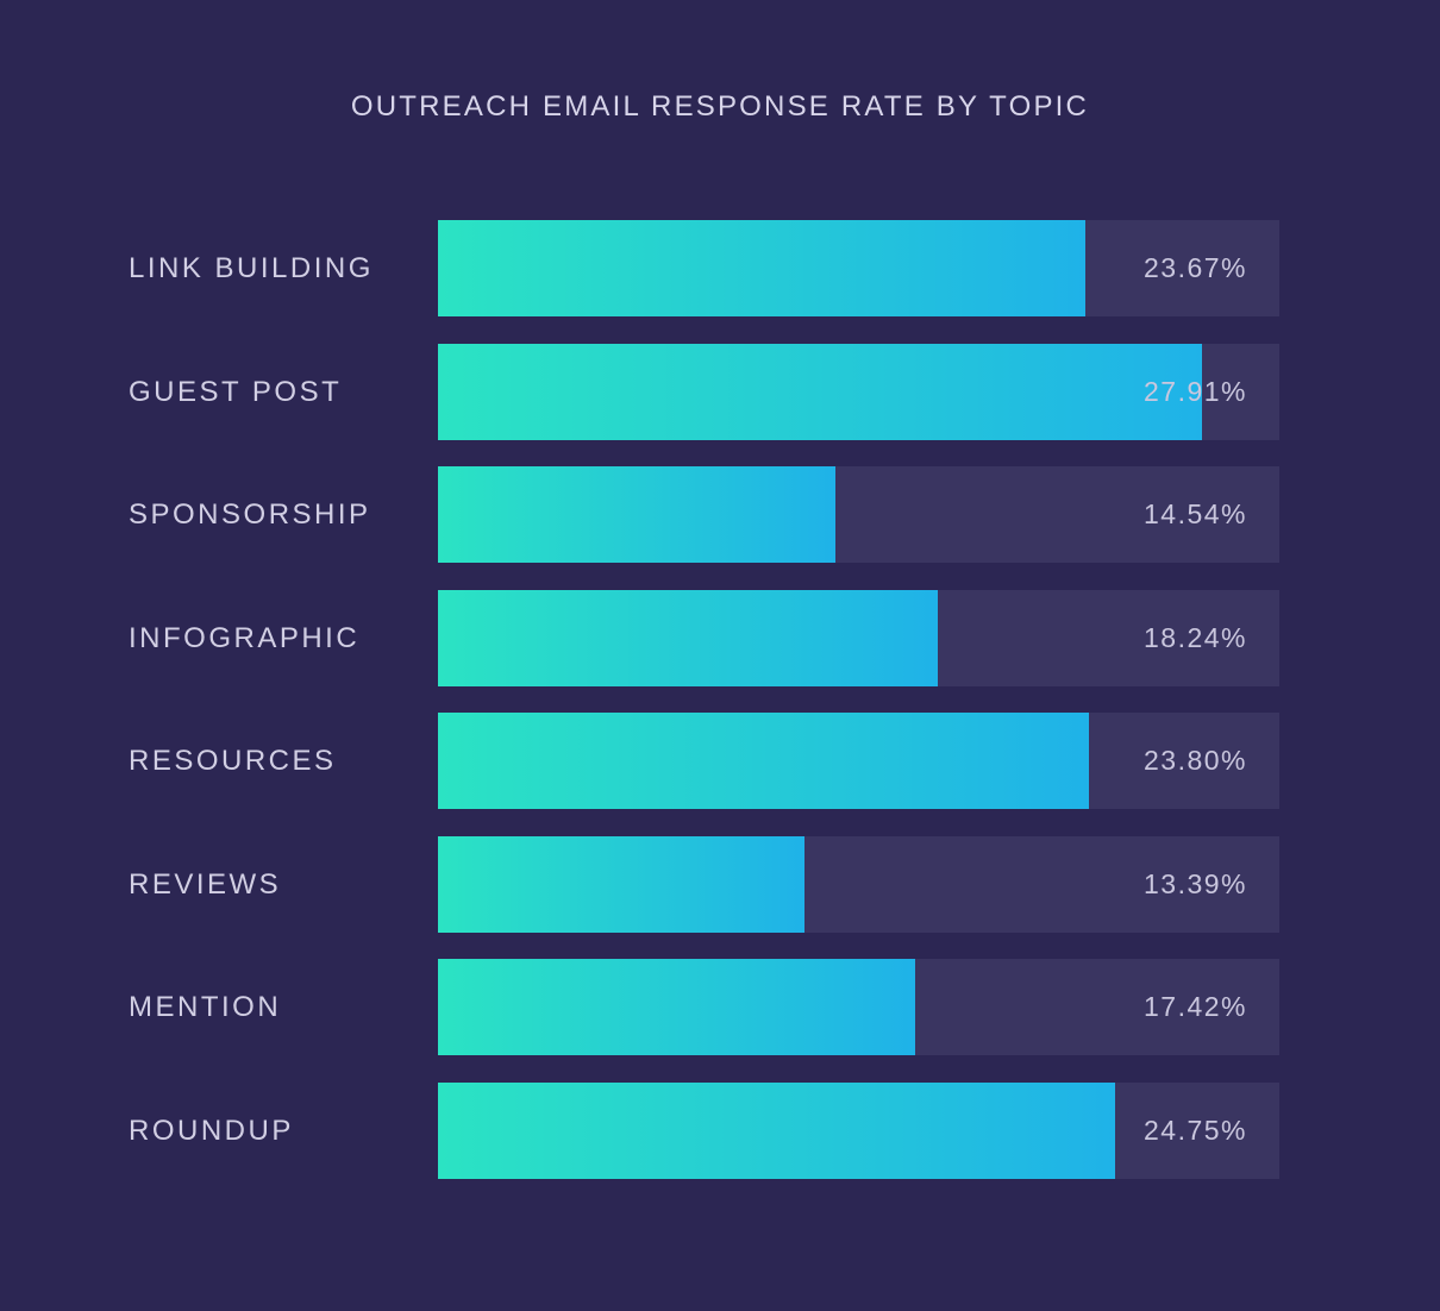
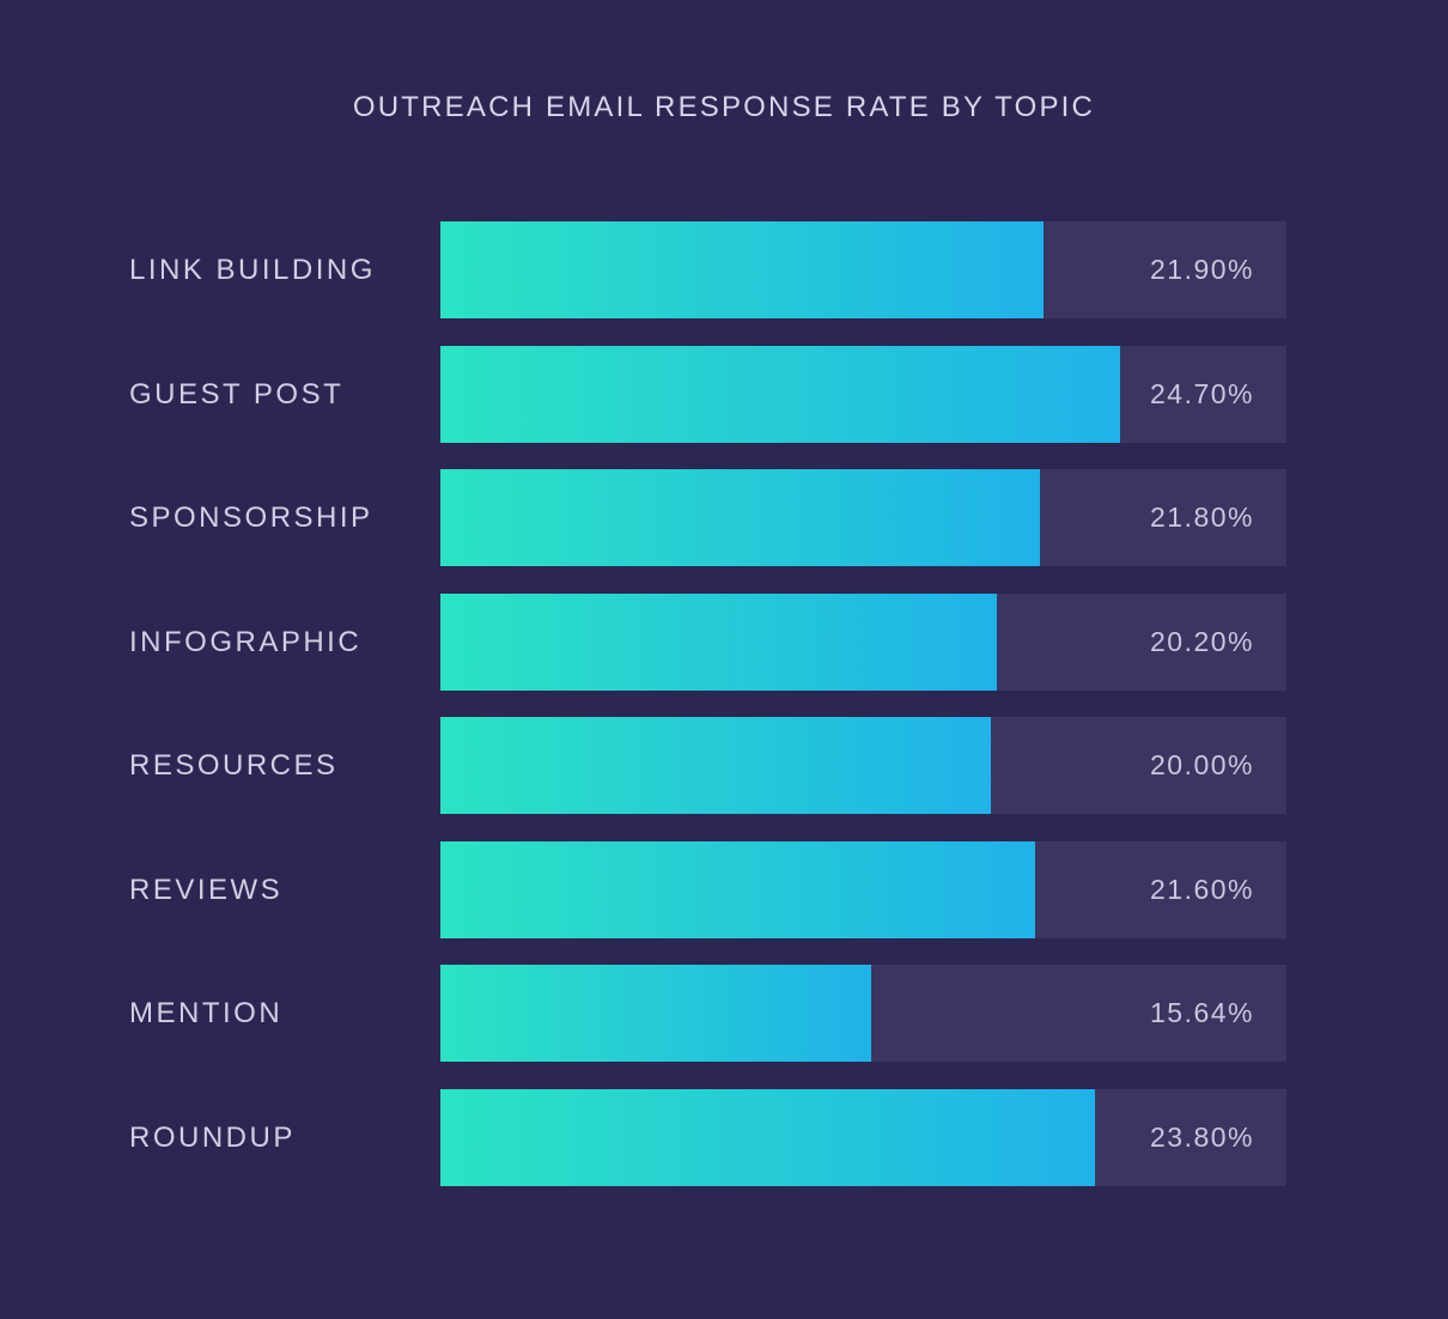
LINK BUILDING: 23.67% -> 21.90%
GUEST POST: 27.91% -> 24.70%
SPONSORSHIP: 14.54% -> 21.80%
INFOGRAPHIC: 18.24% -> 20.20%
RESOURCES: 23.80% -> 20.00%
REVIEWS: 13.39% -> 21.60%
MENTION: 17.42% -> 15.64%
ROUNDUP: 24.75% -> 23.80%
